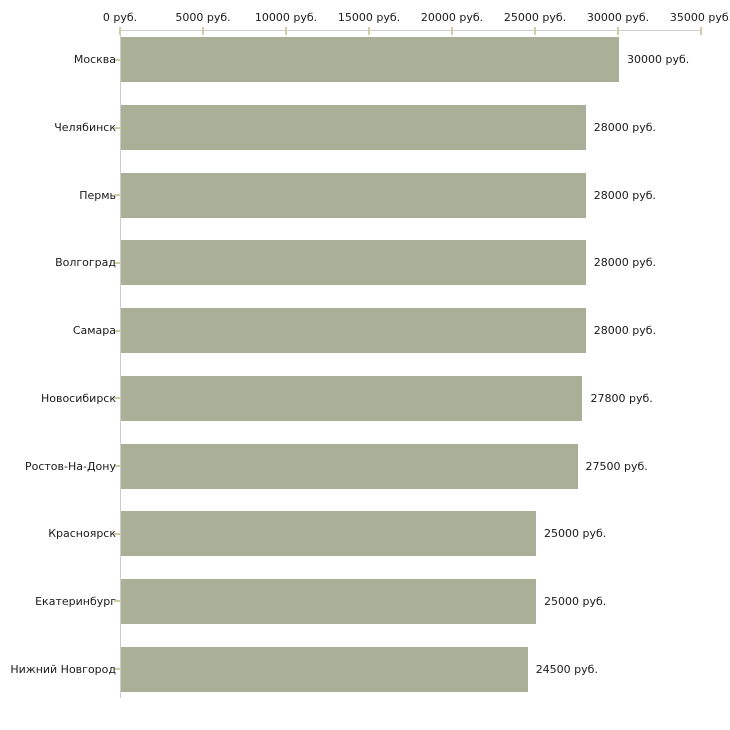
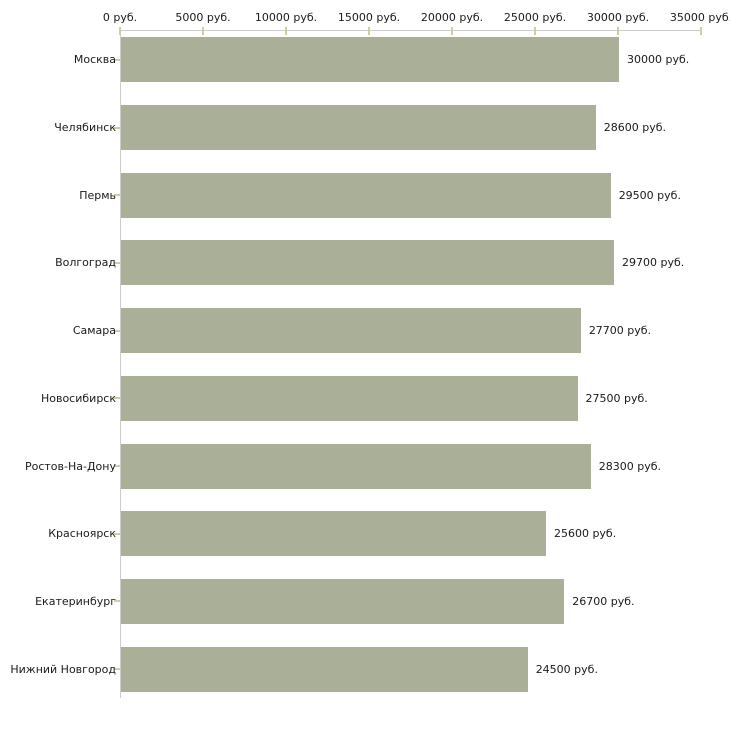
Челябинск: 28000 -> 28600
Пермь: 28000 -> 29500
Волгоград: 28000 -> 29700
Самара: 28000 -> 27700
Новосибирск: 27800 -> 27500
Ростов-На-Дону: 27500 -> 28300
Красноярск: 25000 -> 25600
Екатеринбург: 25000 -> 26700
